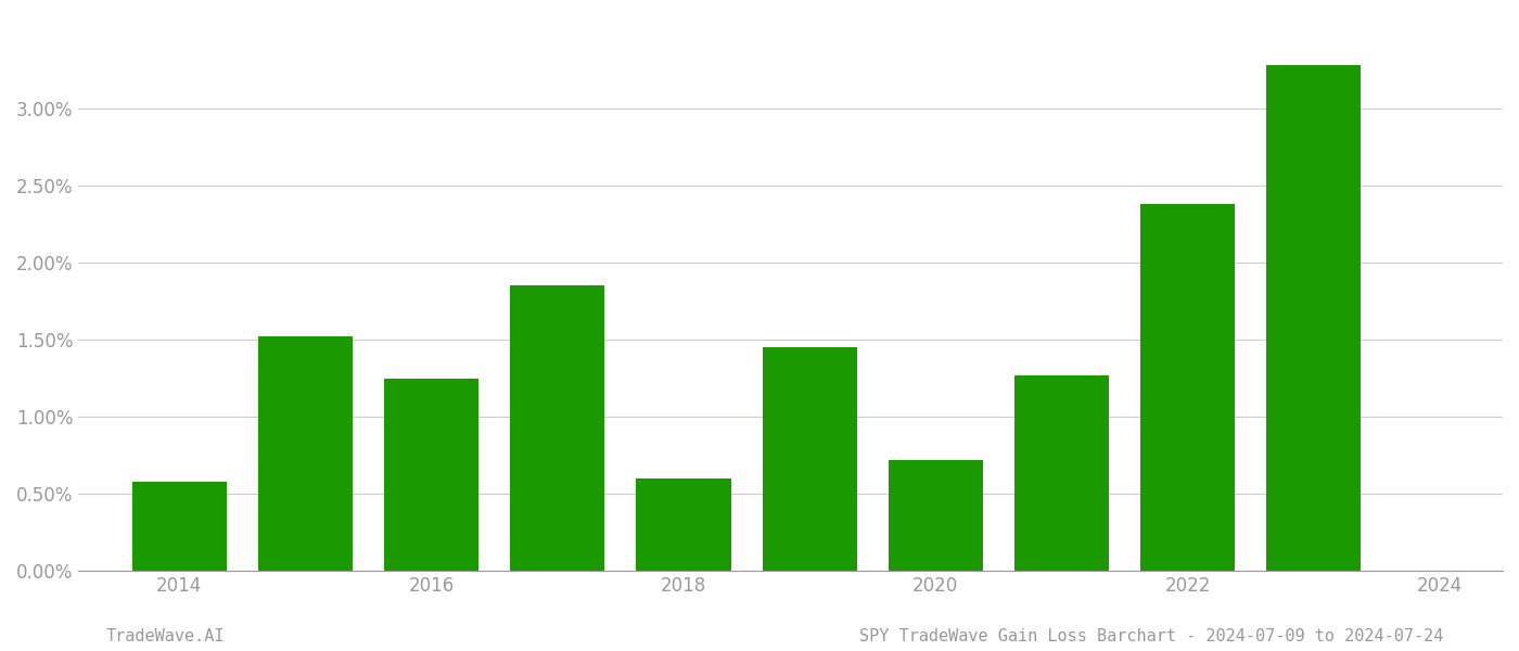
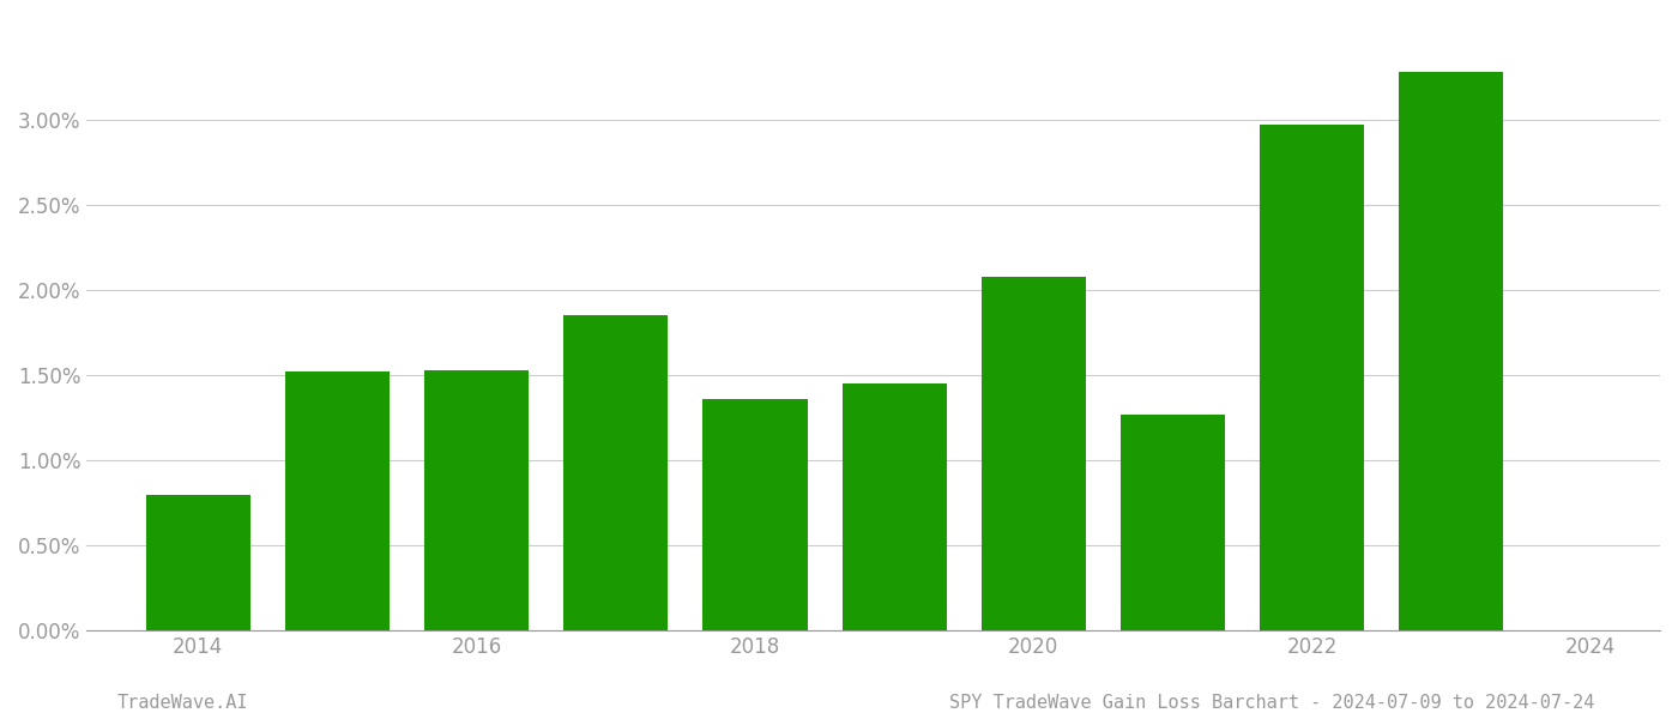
2014: 0.58% -> 0.80%
2016: 1.25% -> 1.53%
2018: 0.60% -> 1.36%
2020: 0.72% -> 2.08%
2022: 2.38% -> 2.97%
